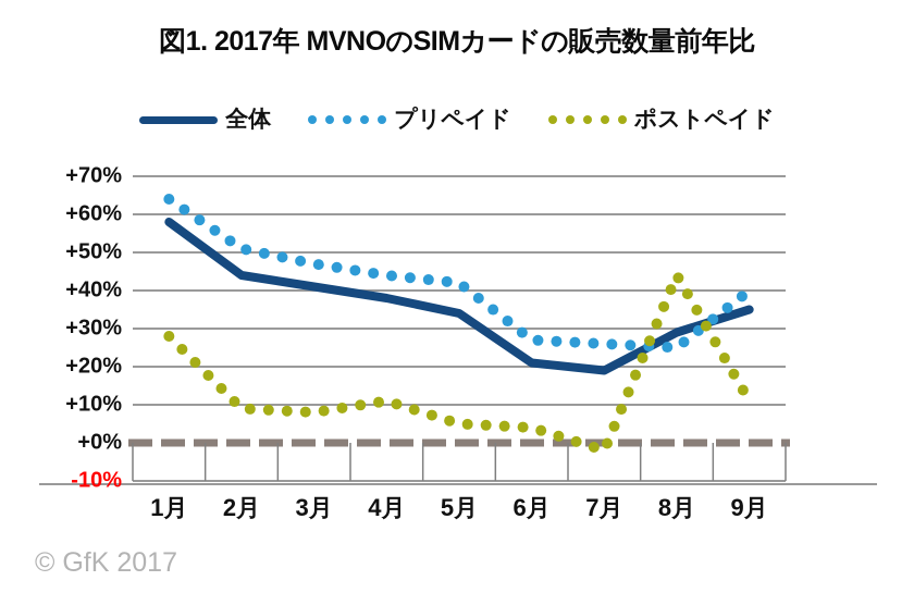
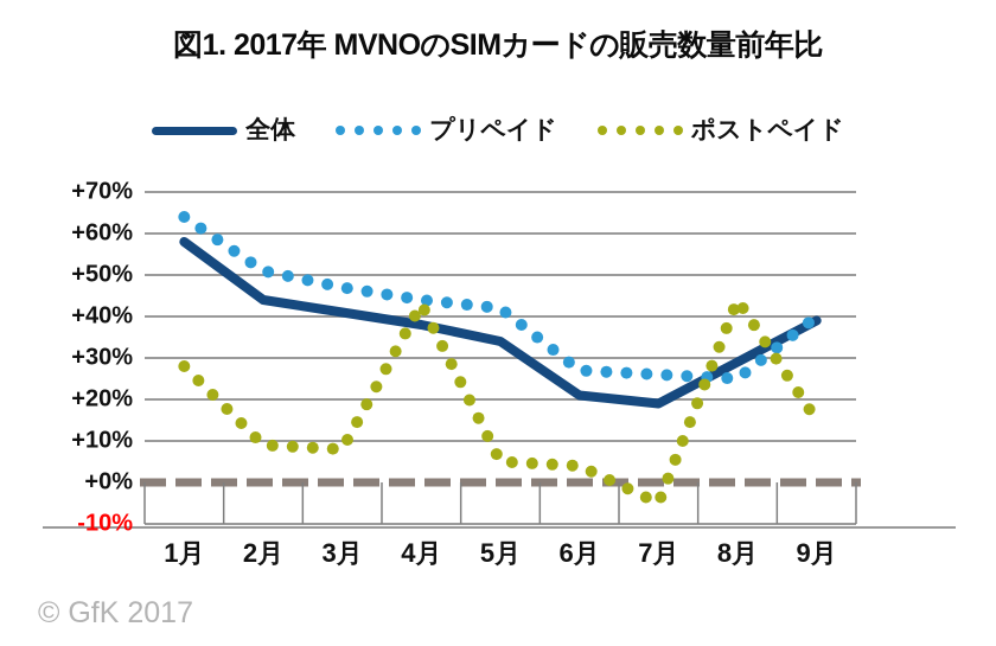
ポストペイド/4月: 11% -> 43%
ポストペイド/7月: -2% -> -5%
全体/9月: 35% -> 39%
ポストペイド/9月: 11% -> 15%
